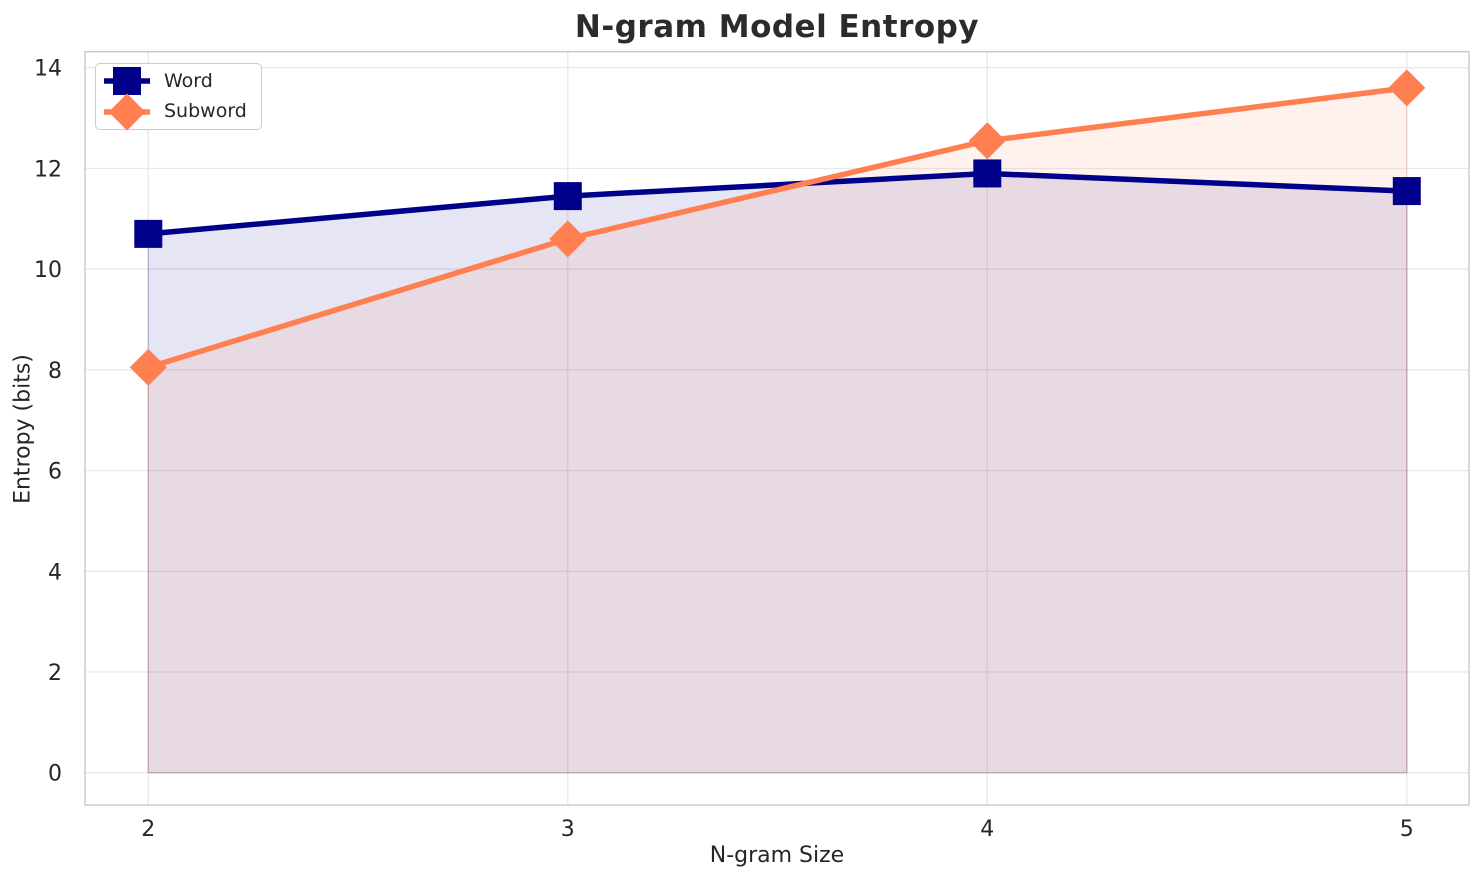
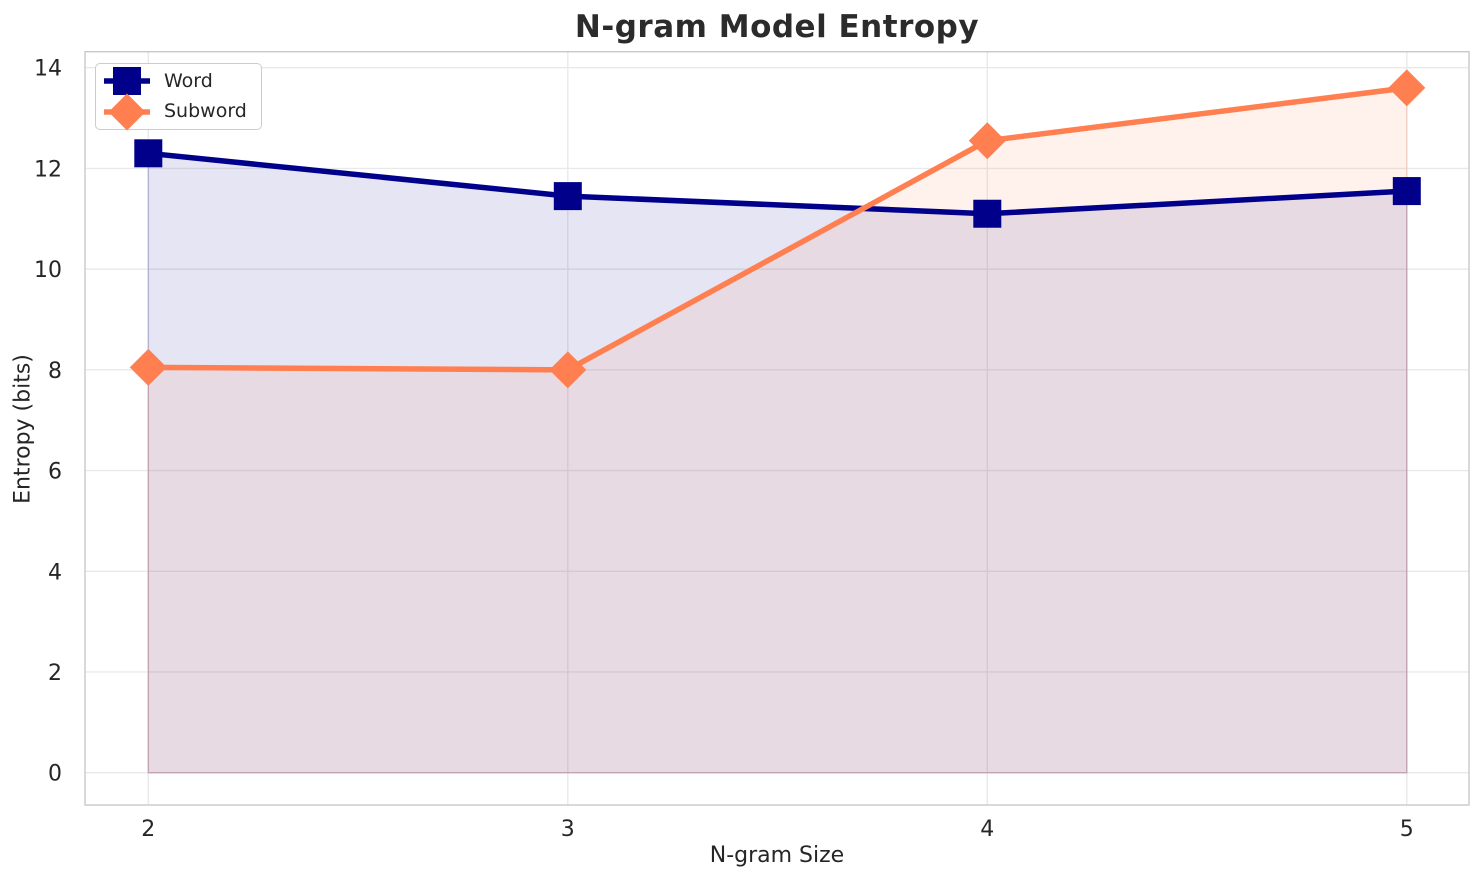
Word/2: 10.7 -> 12.3
Subword/3: 10.6 -> 8.0
Word/4: 11.9 -> 11.1
